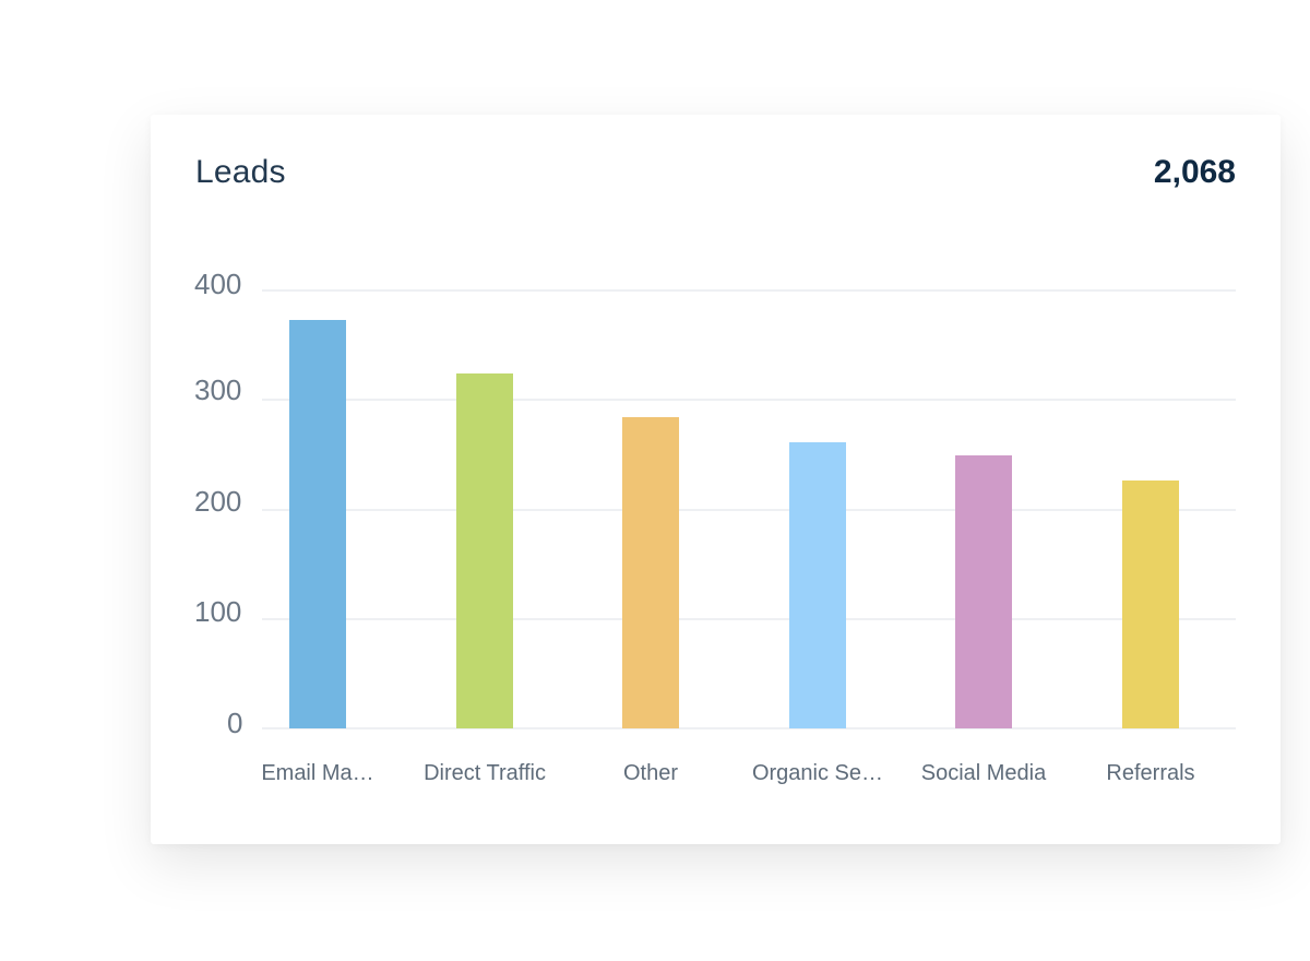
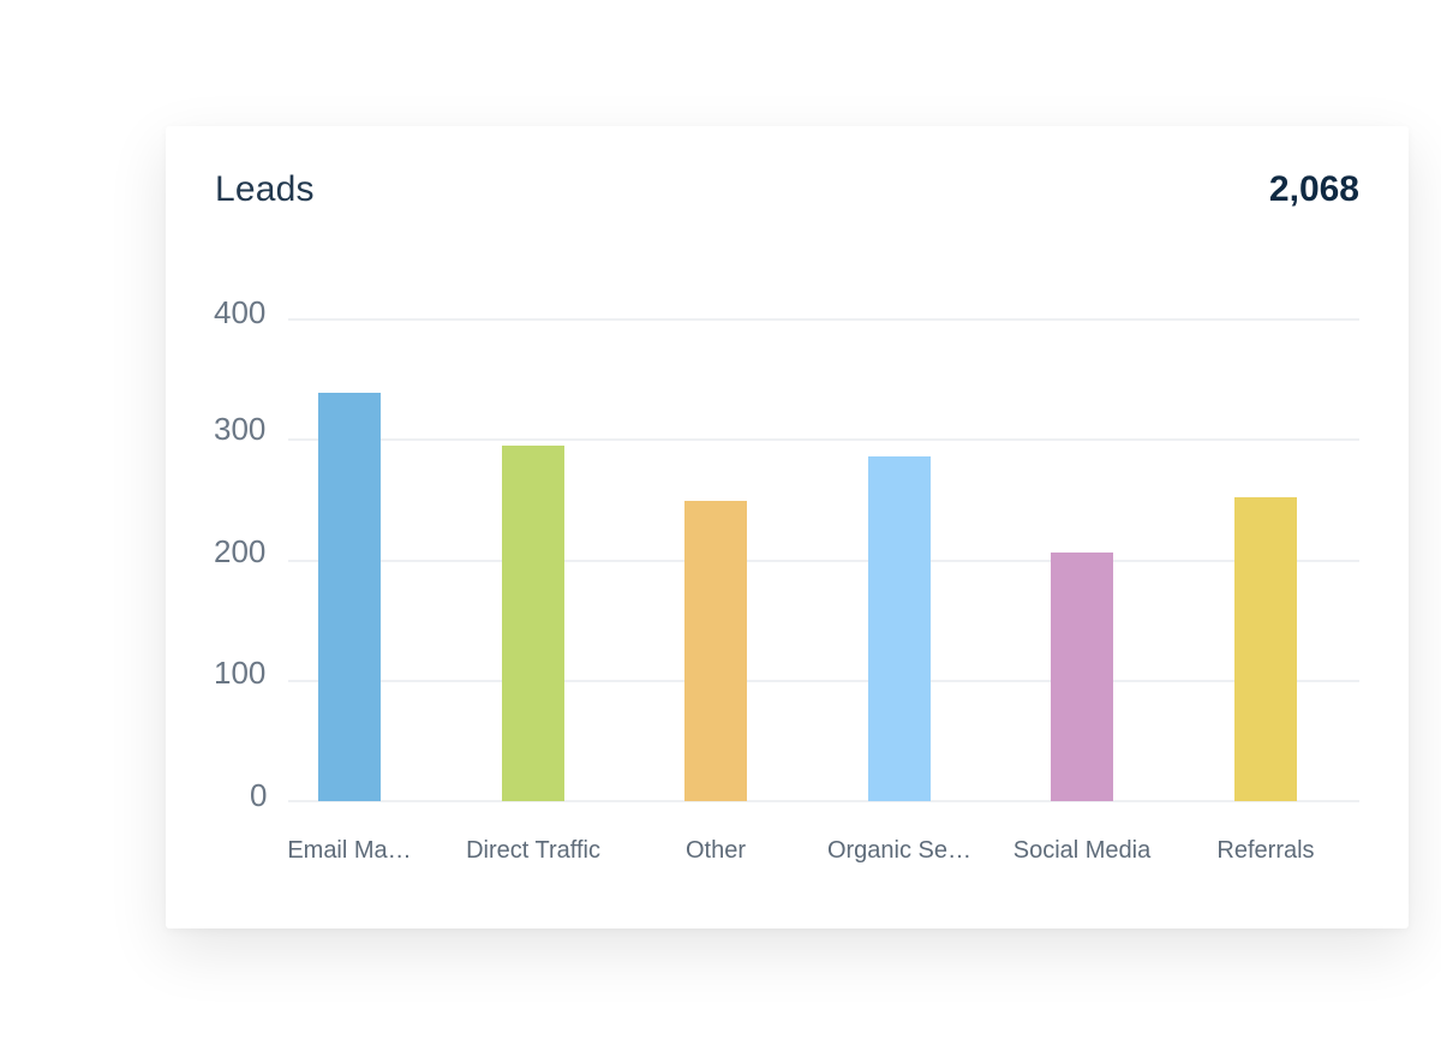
Email Ma…: 373 -> 339
Direct Traffic: 324 -> 295
Other: 284 -> 249
Organic Se…: 261 -> 286
Social Media: 249 -> 206
Referrals: 226 -> 252
